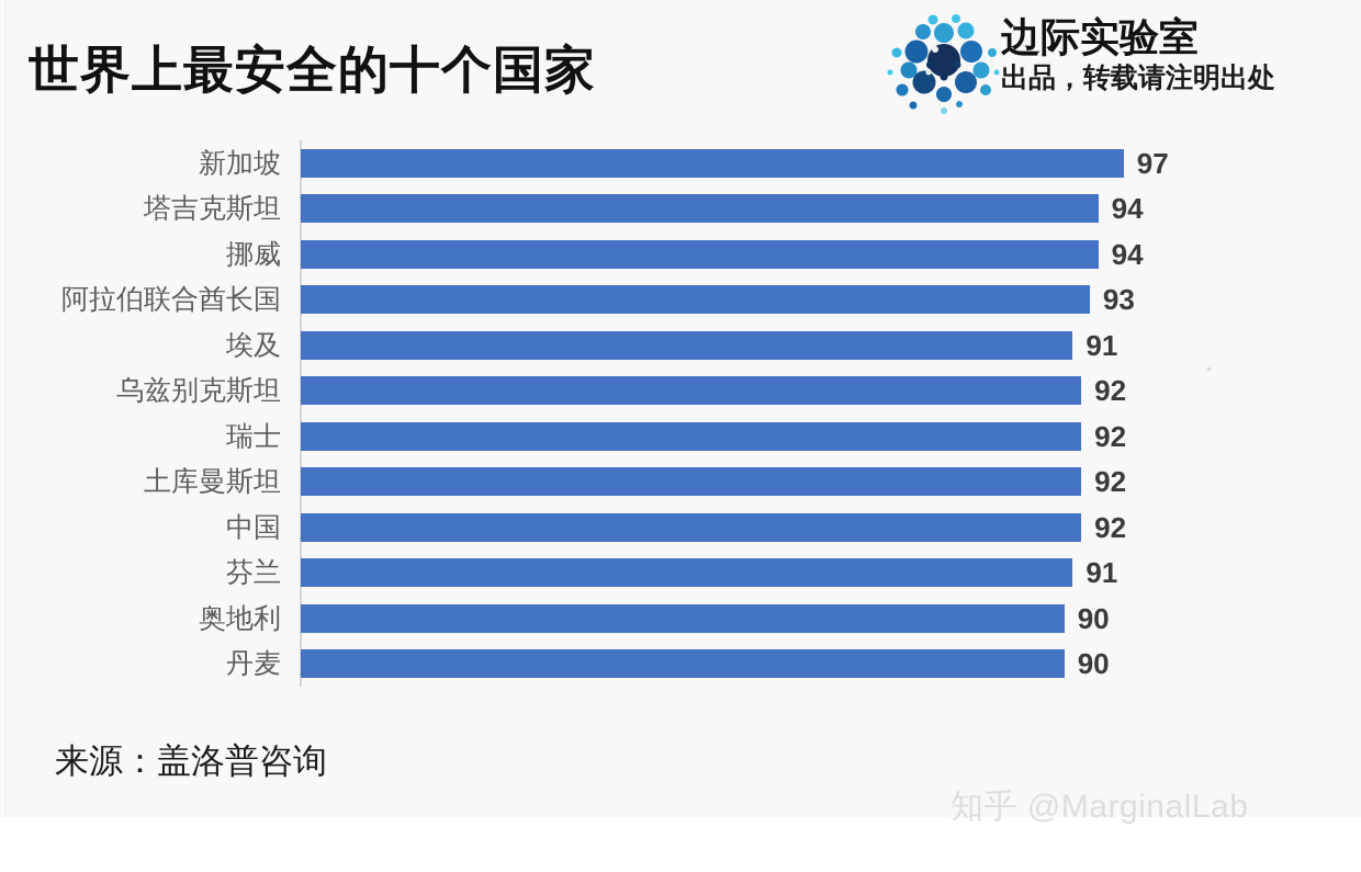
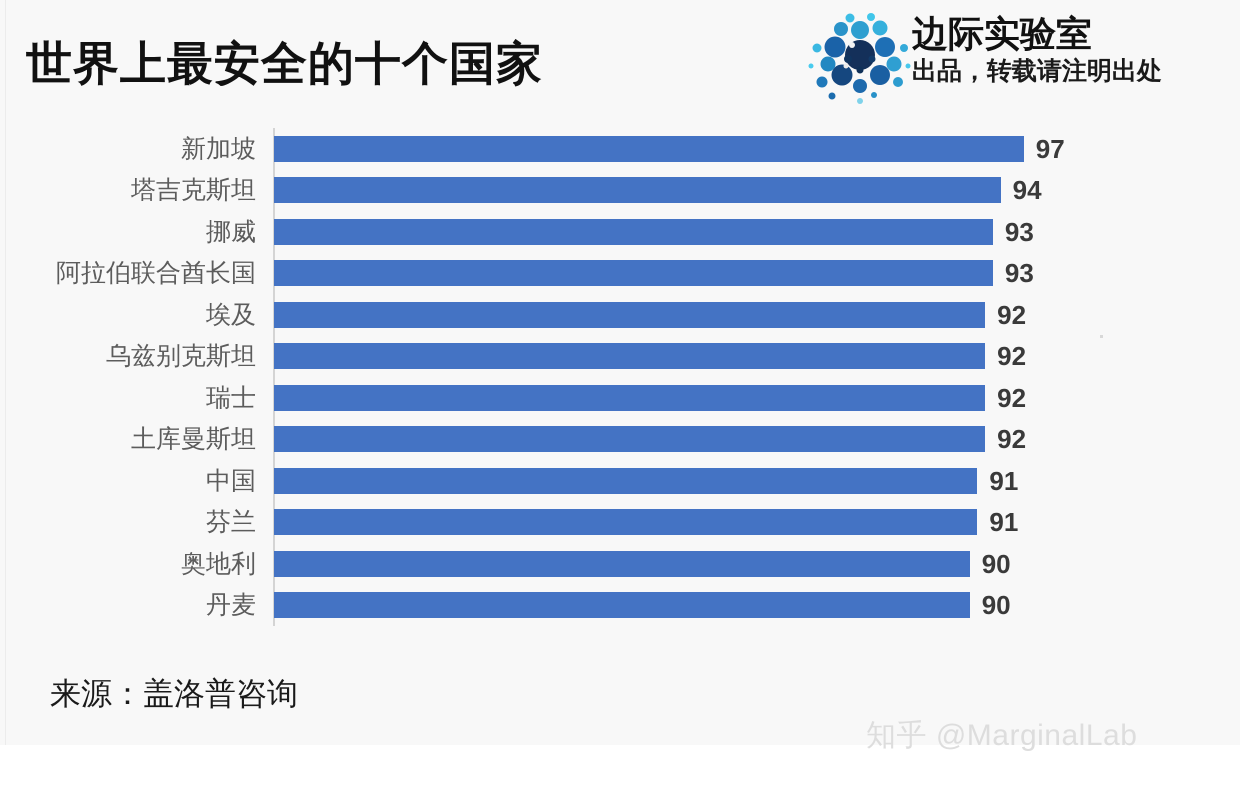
挪威: 94 -> 93
埃及: 91 -> 92
中国: 92 -> 91
